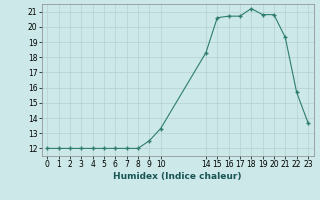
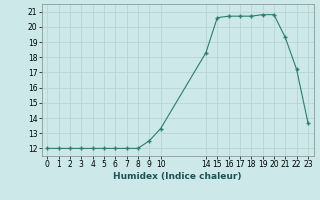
18: 21.2 -> 20.7
22: 15.7 -> 17.2
